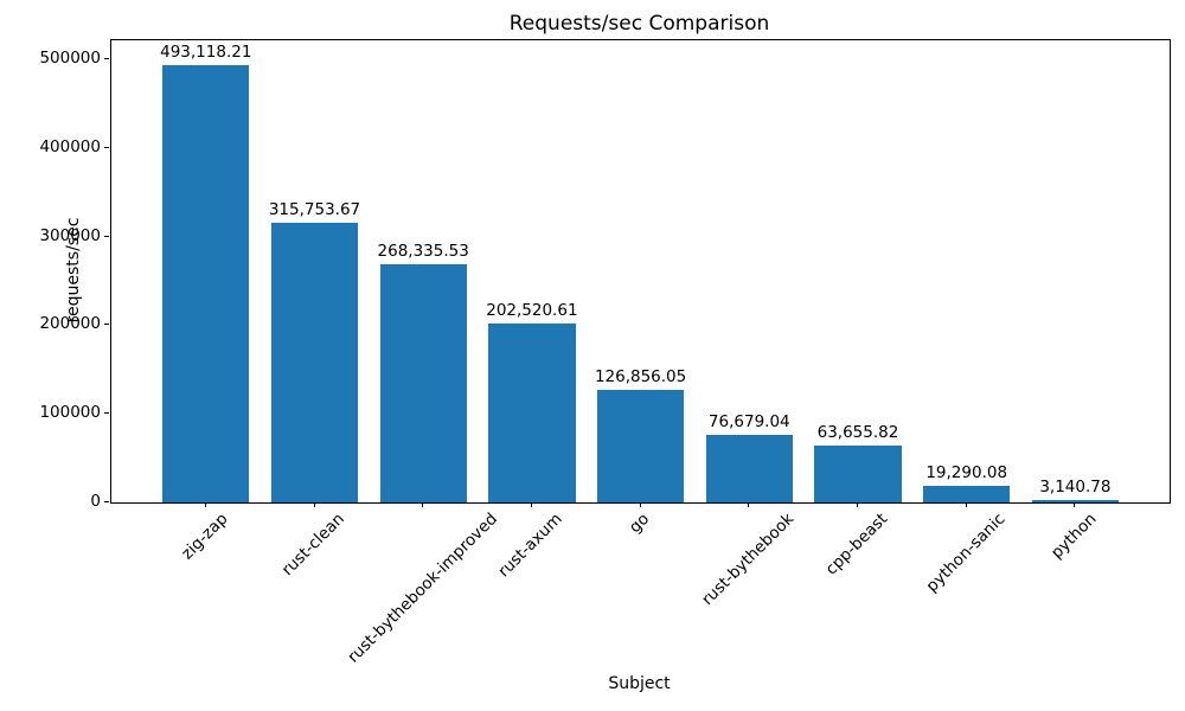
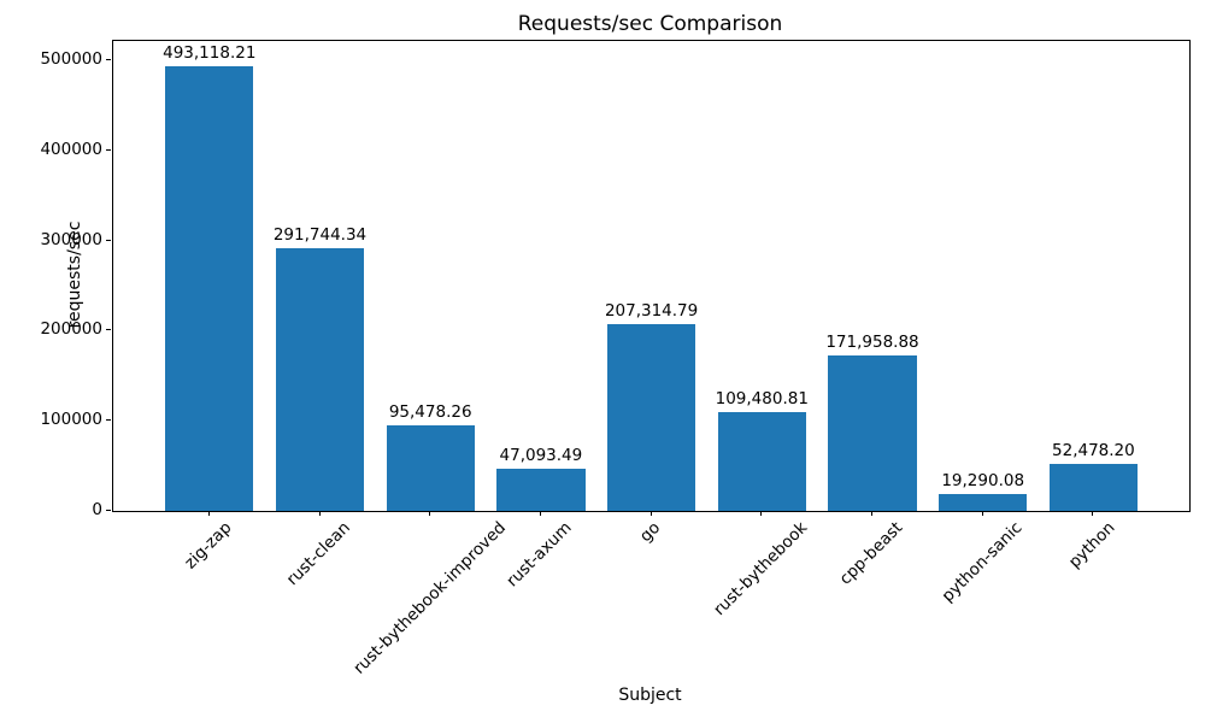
rust-clean: 315,753.67 -> 291,744.34
rust-bythebook-improved: 268,335.53 -> 95,478.26
rust-axum: 202,520.61 -> 47,093.49
go: 126,856.05 -> 207,314.79
rust-bythebook: 76,679.04 -> 109,480.81
cpp-beast: 63,655.82 -> 171,958.88
python: 3,140.78 -> 52,478.20
